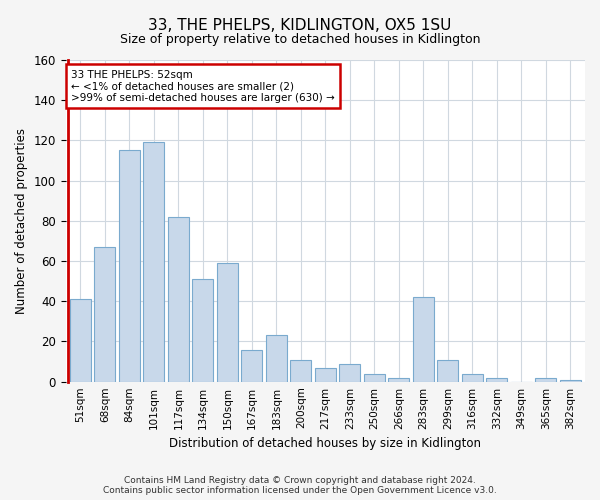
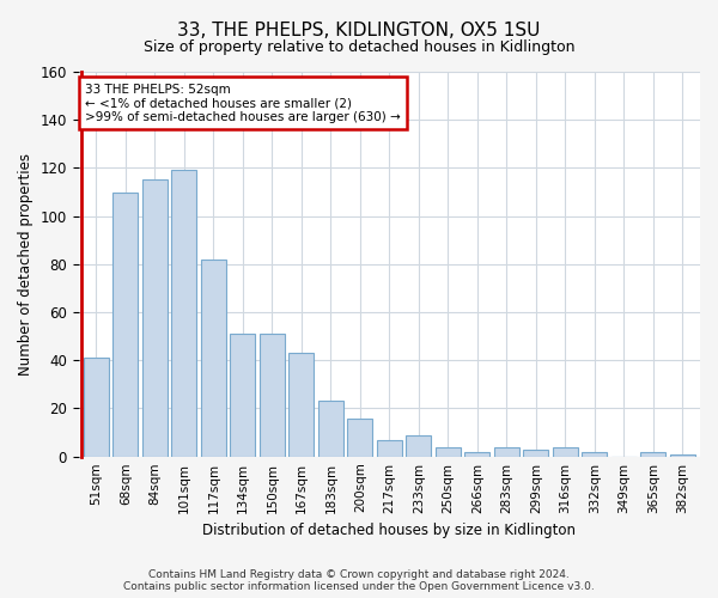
68sqm: 67 -> 110
150sqm: 59 -> 51
167sqm: 16 -> 43
200sqm: 11 -> 16
283sqm: 42 -> 4
299sqm: 11 -> 3
